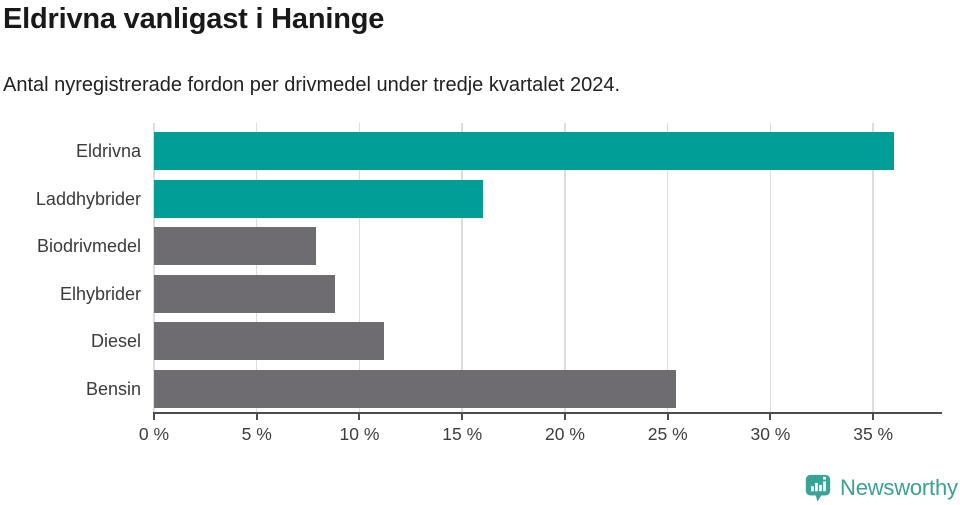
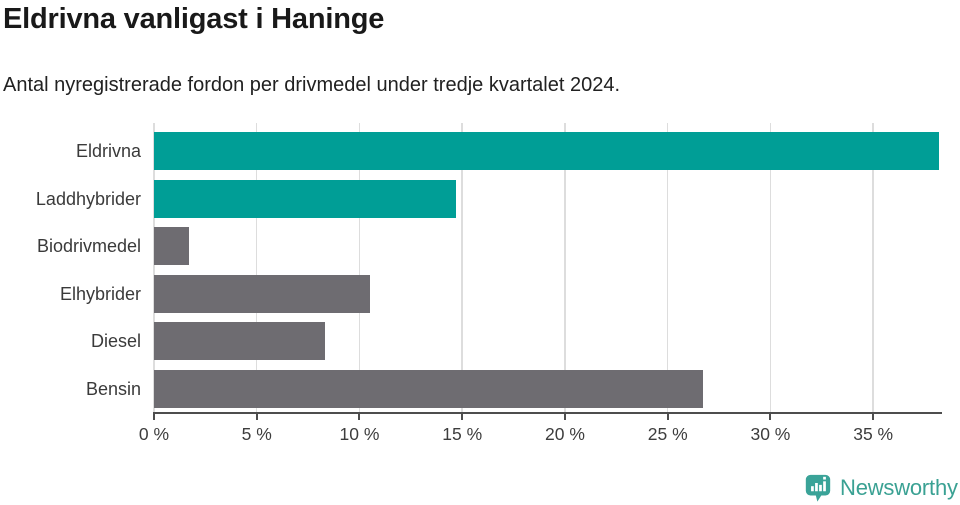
Eldrivna: 36.0% -> 38.2%
Laddhybrider: 16.0% -> 14.7%
Biodrivmedel: 7.9% -> 1.7%
Elhybrider: 8.8% -> 10.5%
Diesel: 11.2% -> 8.3%
Bensin: 25.4% -> 26.7%
